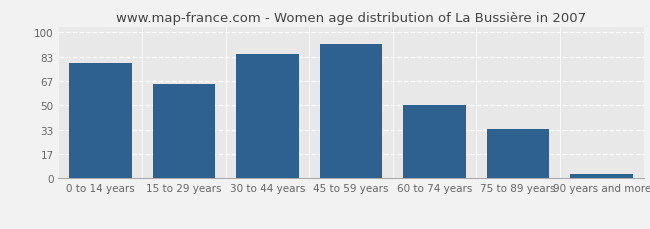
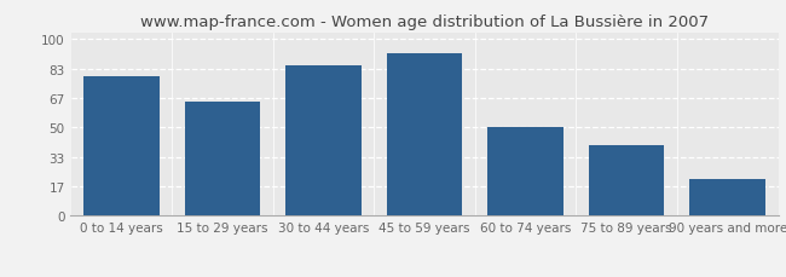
75 to 89 years: 34 -> 40
90 years and more: 3 -> 21
